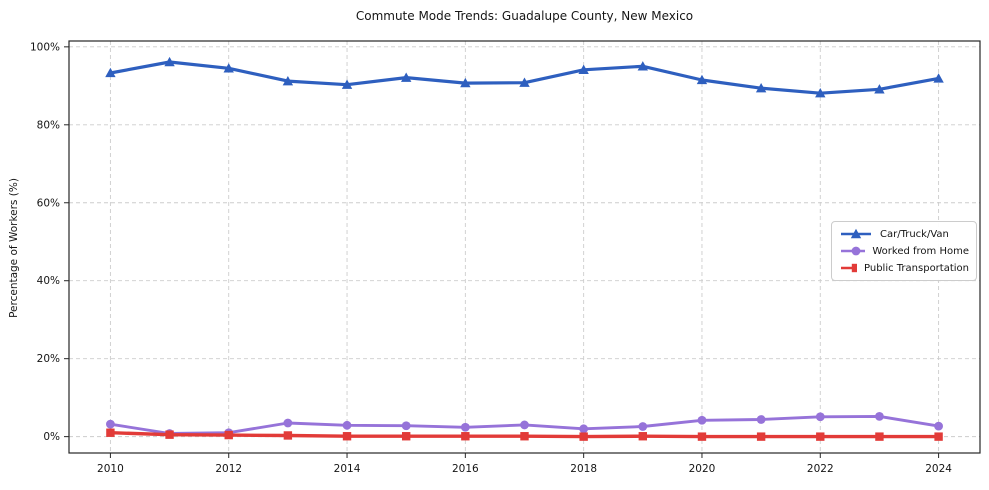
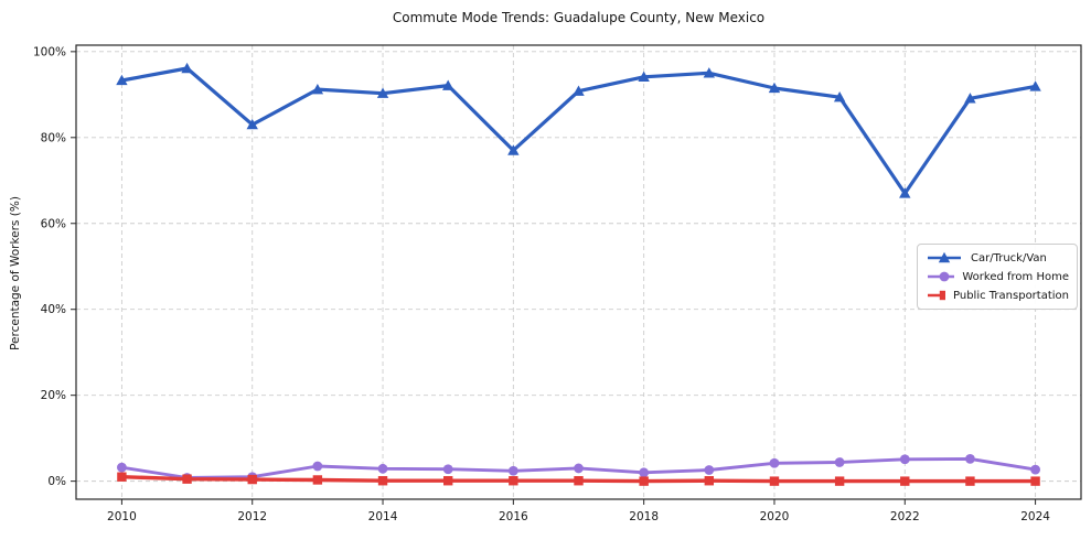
Car/Truck/Van/2012: 94% -> 83%
Car/Truck/Van/2016: 91% -> 77%
Car/Truck/Van/2022: 88% -> 67%
